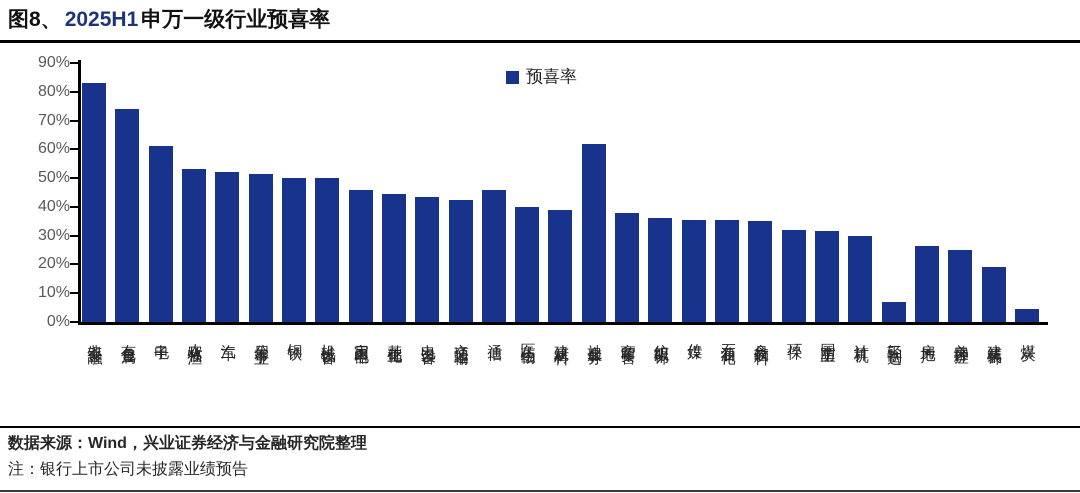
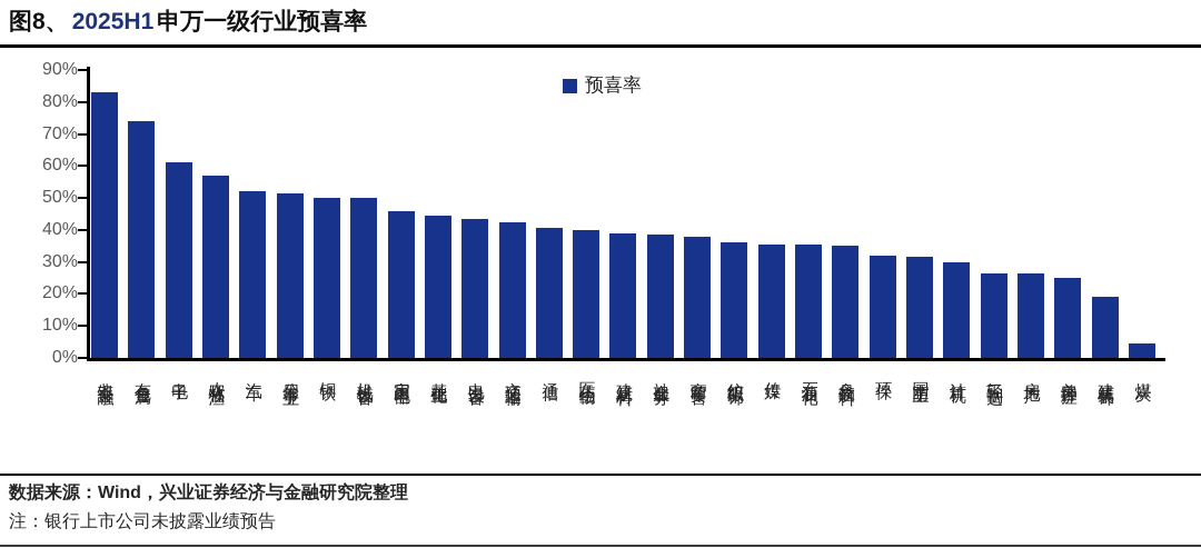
农林牧渔: 53% -> 57%
通信: 46% -> 40%
社会服务: 62% -> 38%
轻工制造: 7% -> 26%
